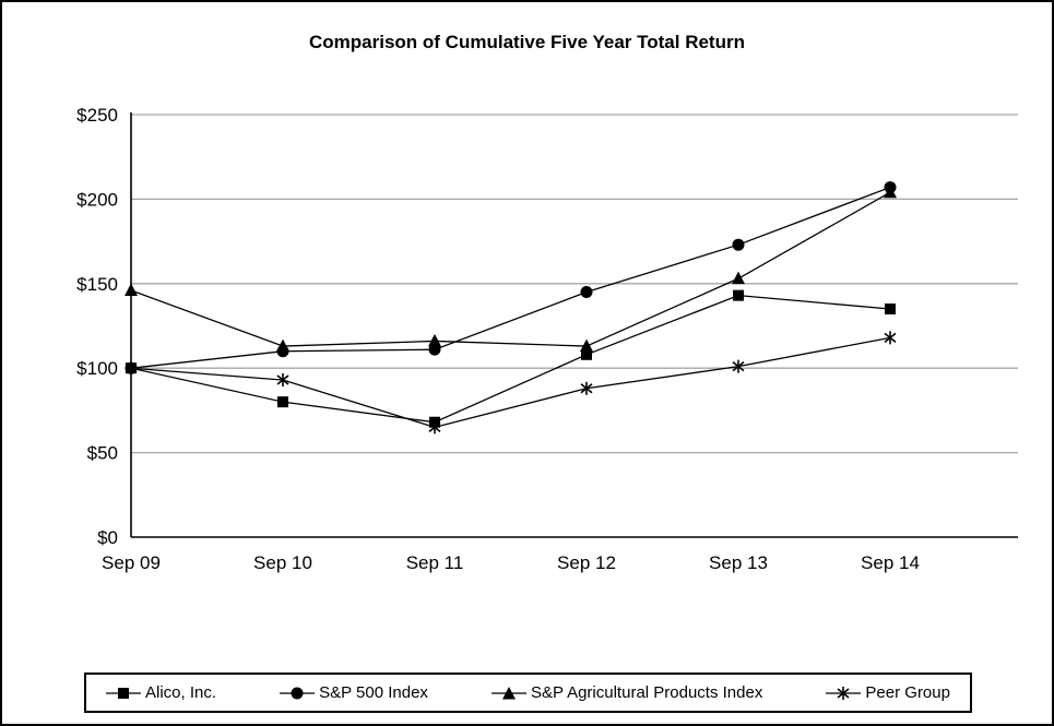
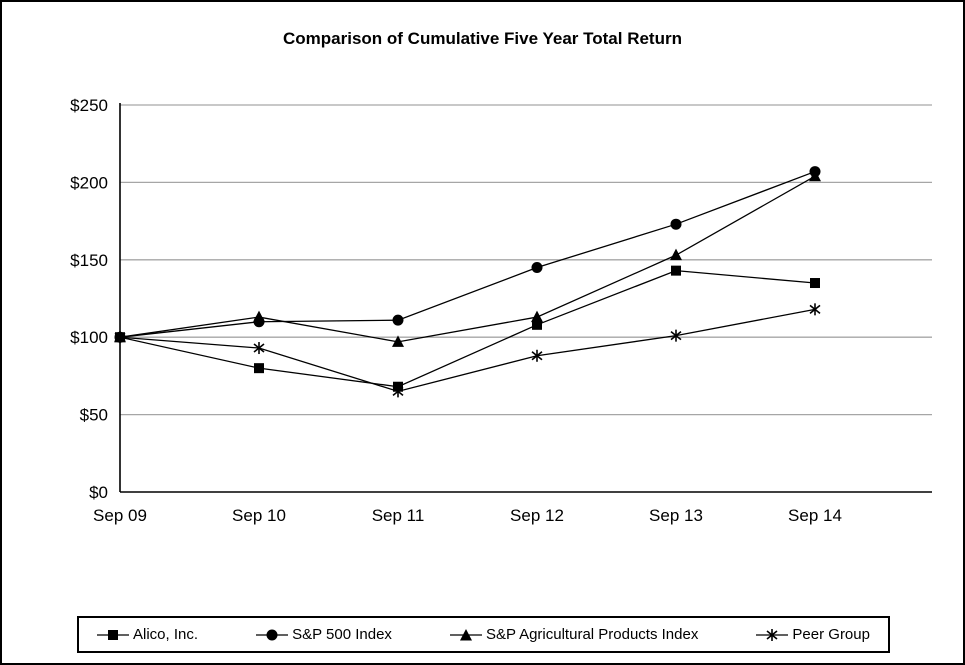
S&P Agricultural Products Index/Sep 09: $146 -> $100
S&P Agricultural Products Index/Sep 11: $116 -> $97
